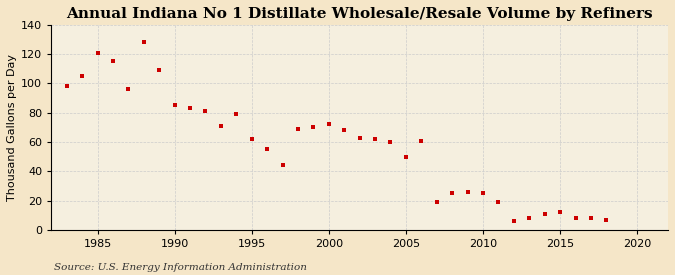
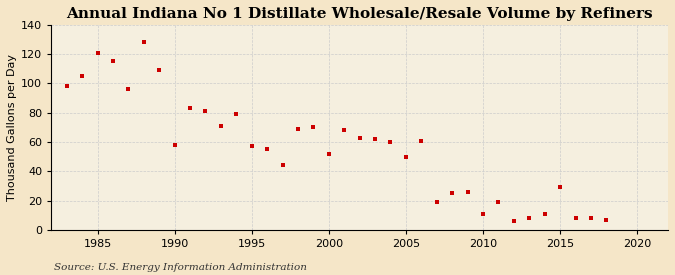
1990: 85 -> 58
1995: 62 -> 57
2000: 72 -> 52
2010: 25 -> 11
2015: 12 -> 29
